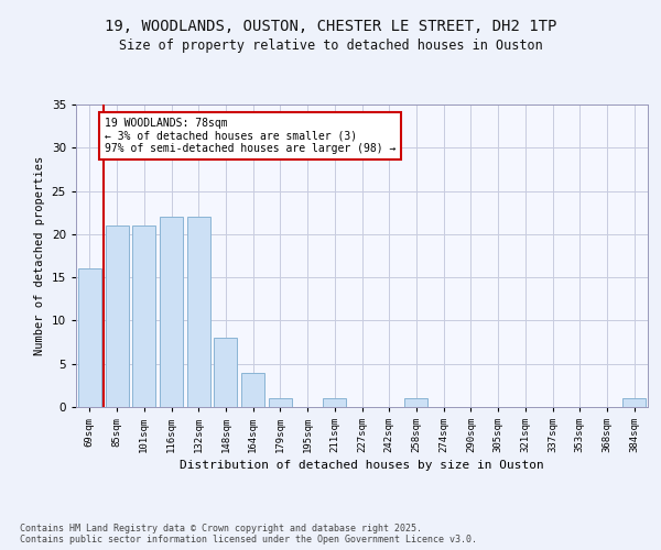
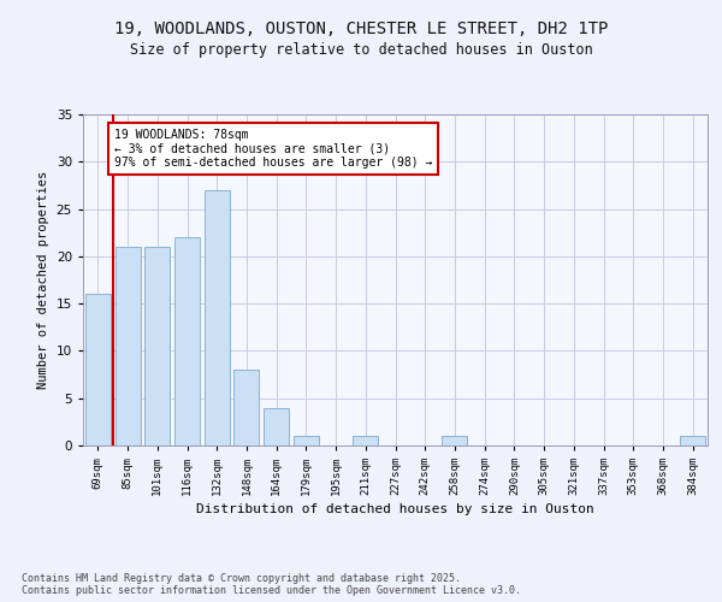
132sqm: 22 -> 27
